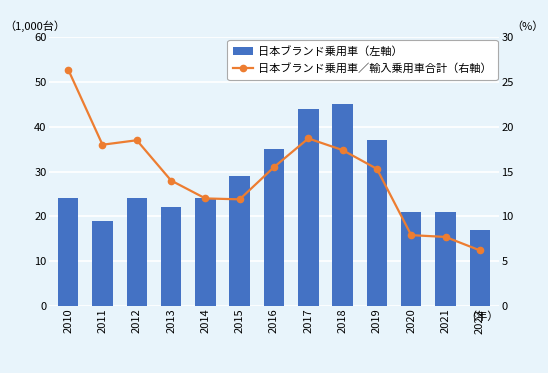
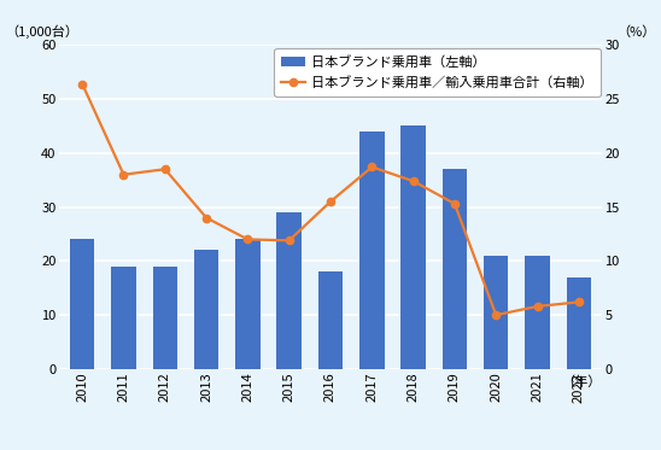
日本ブランド乗用車（左軸）/2012: 24 -> 19
日本ブランド乗用車（左軸）/2016: 35 -> 18
日本ブランド乗用車／輸入乗用車合計（右軸）/2020: 7.9 -> 5.0
日本ブランド乗用車／輸入乗用車合計（右軸）/2021: 7.7 -> 5.8
